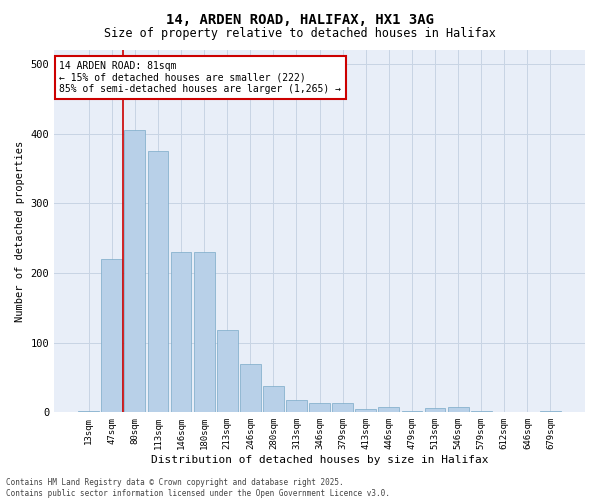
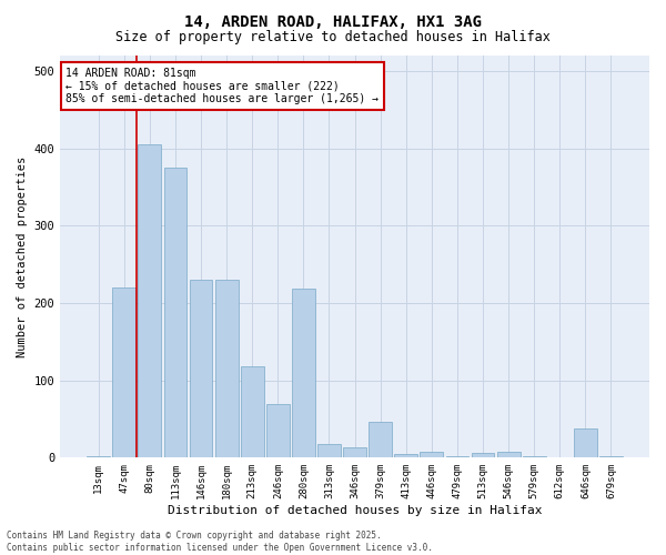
280sqm: 38 -> 218
379sqm: 13 -> 46
646sqm: 1 -> 38
